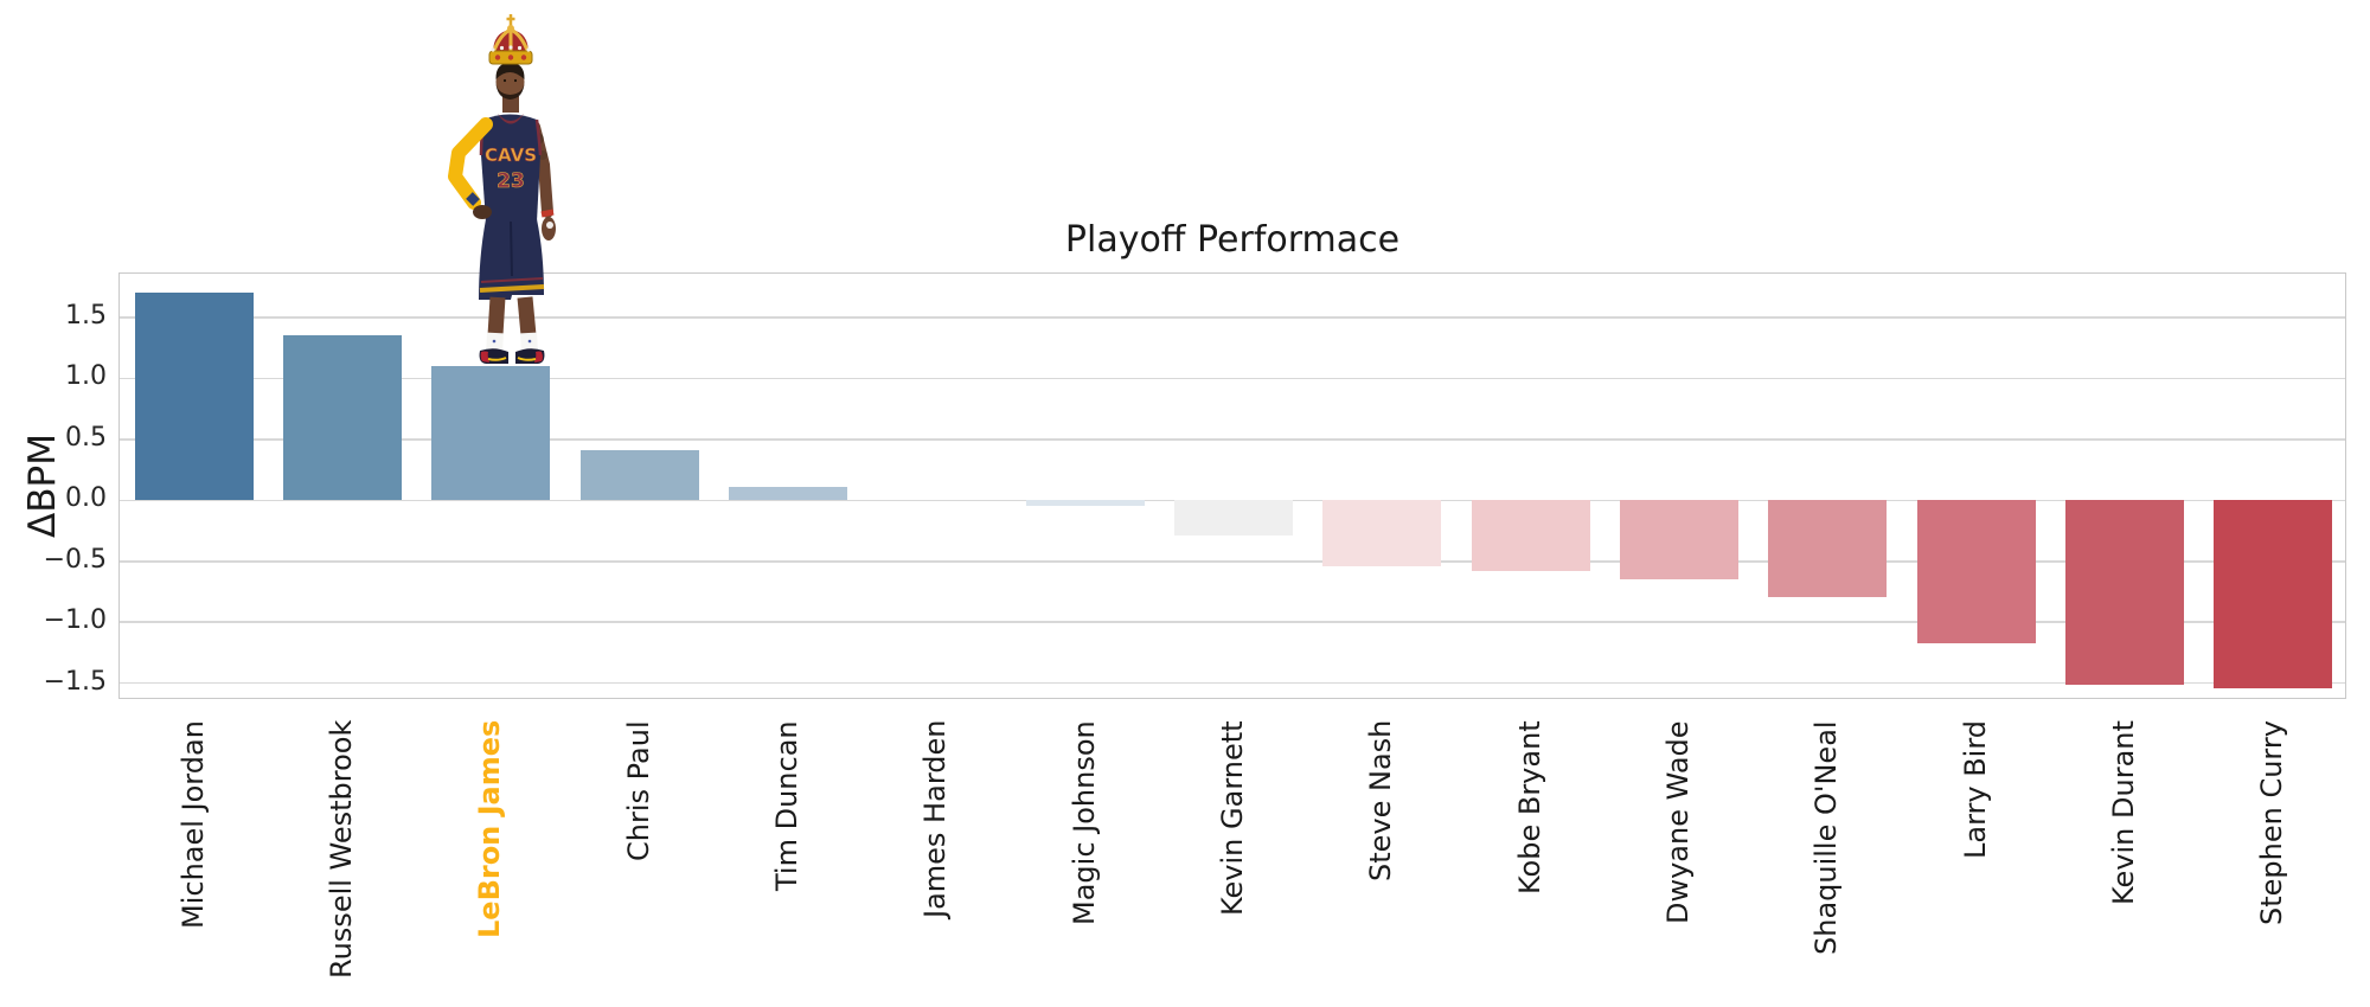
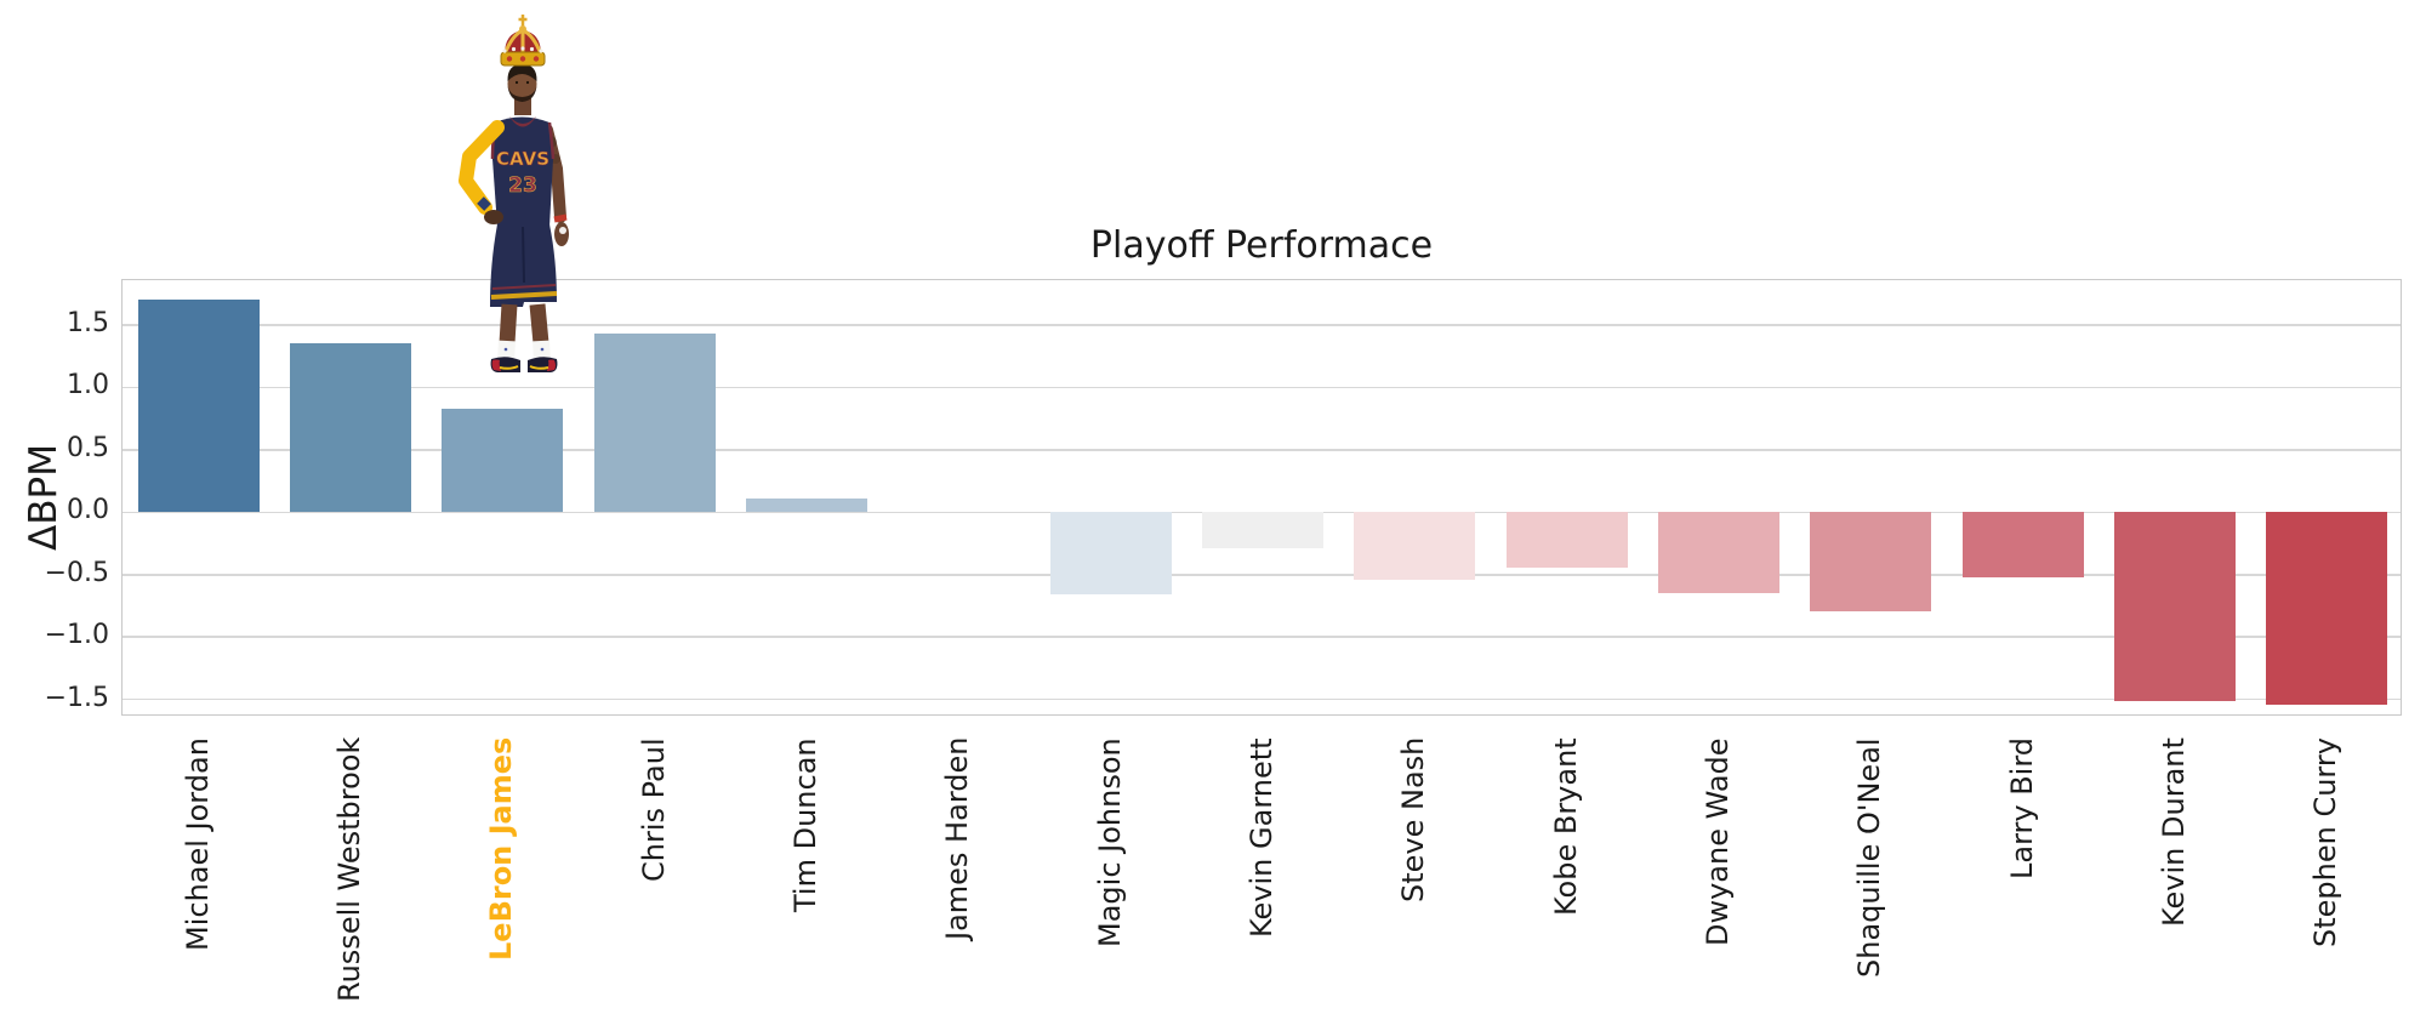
LeBron James: 1.10 -> 0.83
Chris Paul: 0.41 -> 1.43
Magic Johnson: -0.05 -> -0.66
Kobe Bryant: -0.58 -> -0.44
Larry Bird: -1.17 -> -0.52
